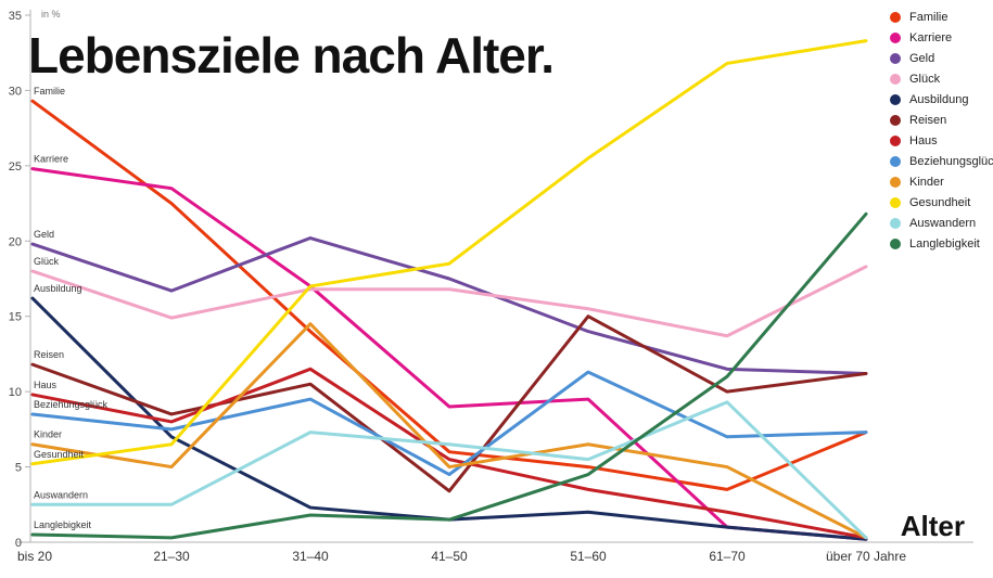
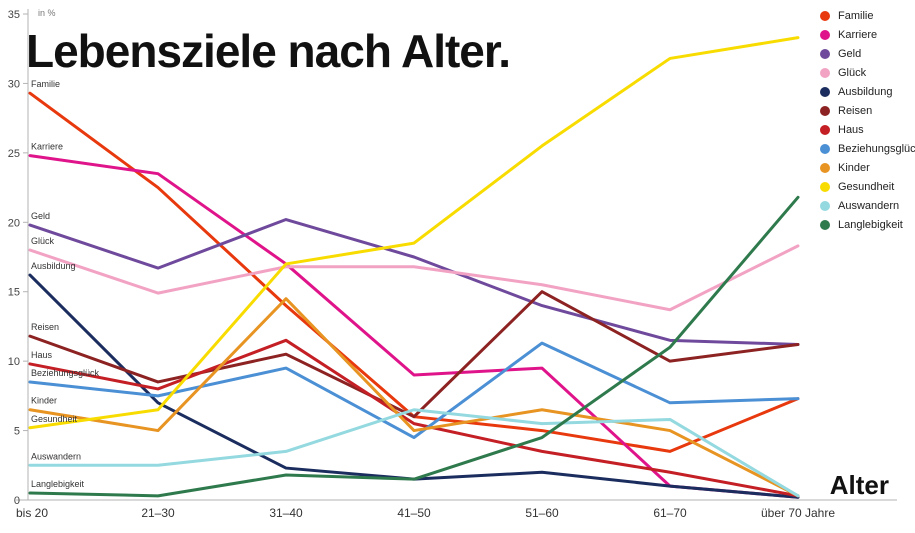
Auswandern/31–40: 7.3 -> 3.5
Reisen/41–50: 3.4 -> 6.0
Auswandern/61–70: 9.3 -> 5.8
